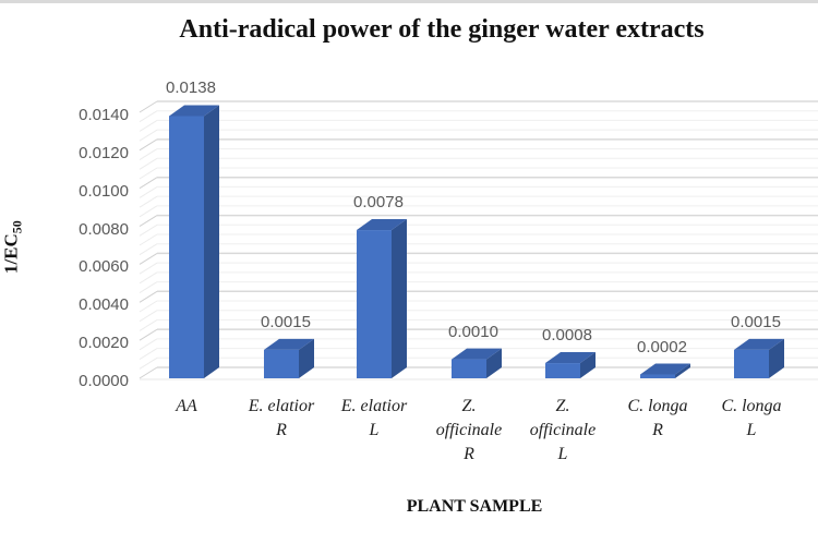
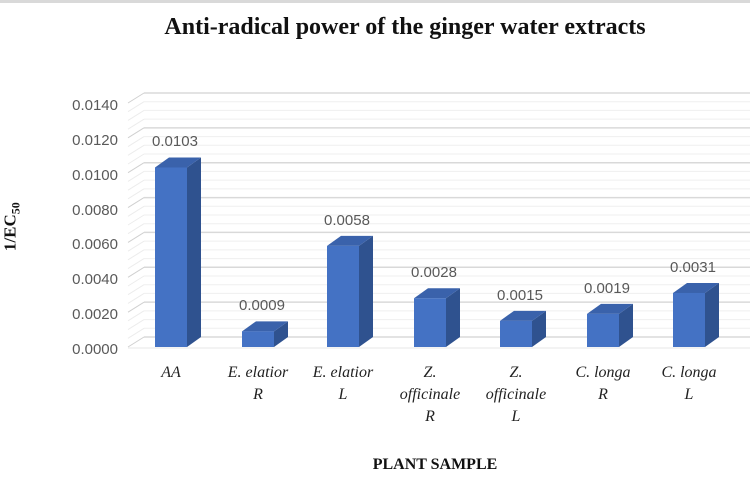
AA: 0.0138 -> 0.0103
E. elatior R: 0.0015 -> 0.0009
E. elatior L: 0.0078 -> 0.0058
Z. officinale R: 0.0010 -> 0.0028
Z. officinale L: 0.0008 -> 0.0015
C. longa R: 0.0002 -> 0.0019
C. longa L: 0.0015 -> 0.0031
